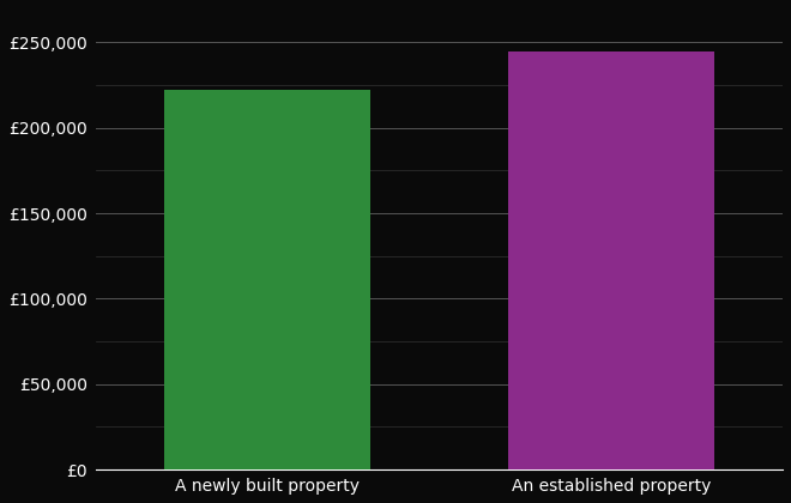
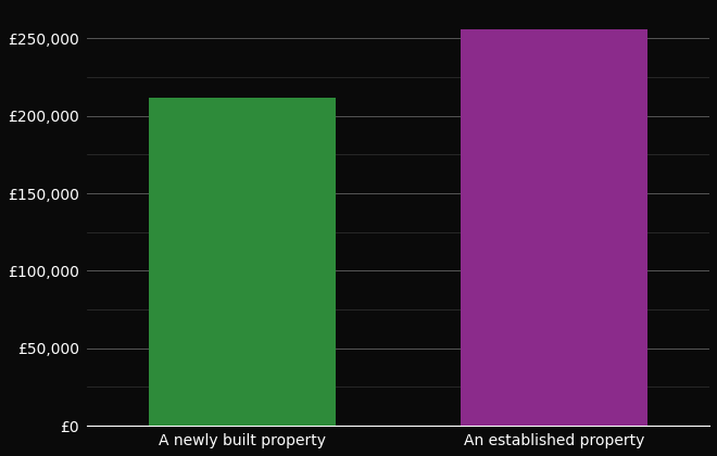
A newly built property: £222,000 -> £212,000
An established property: £245,000 -> £256,000
